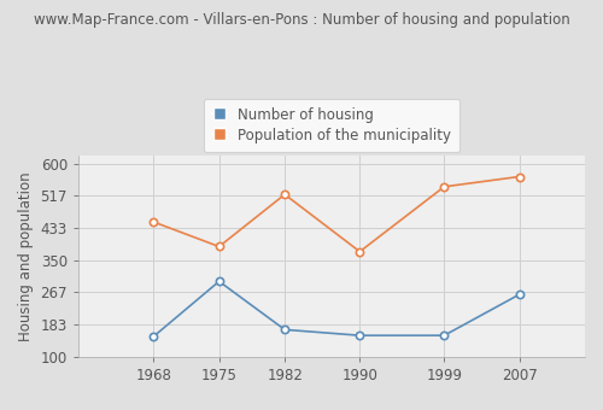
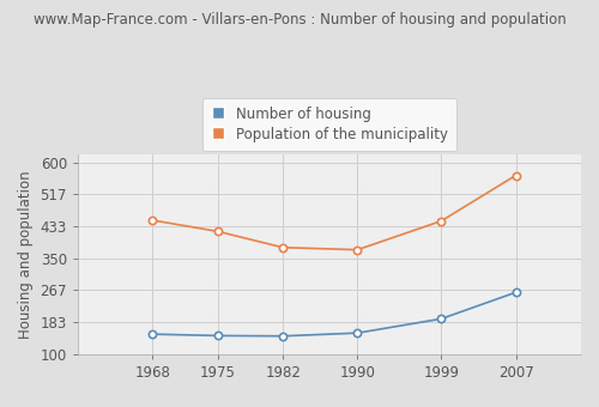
Number of housing/1975: 295 -> 148
Population of the municipality/1975: 385 -> 420
Number of housing/1982: 170 -> 147
Population of the municipality/1982: 520 -> 378
Number of housing/1999: 155 -> 192
Population of the municipality/1999: 540 -> 447
